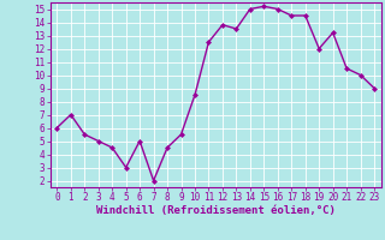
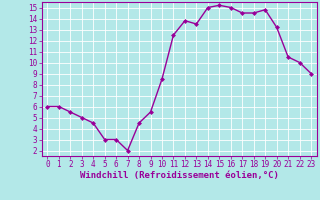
1: 7.0 -> 6.0
6: 5.0 -> 3.0
19: 12.0 -> 14.8
